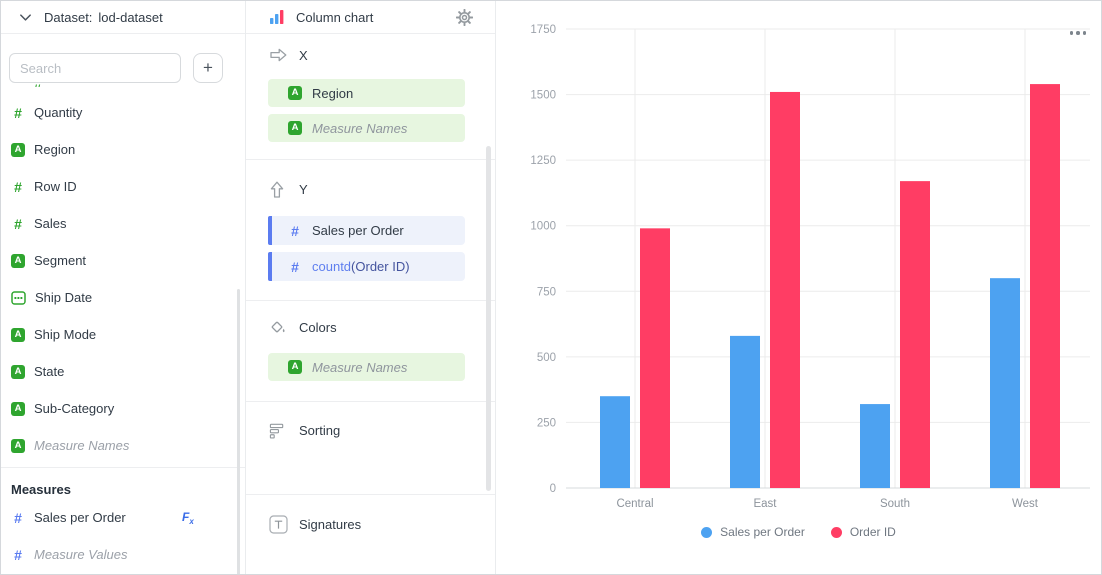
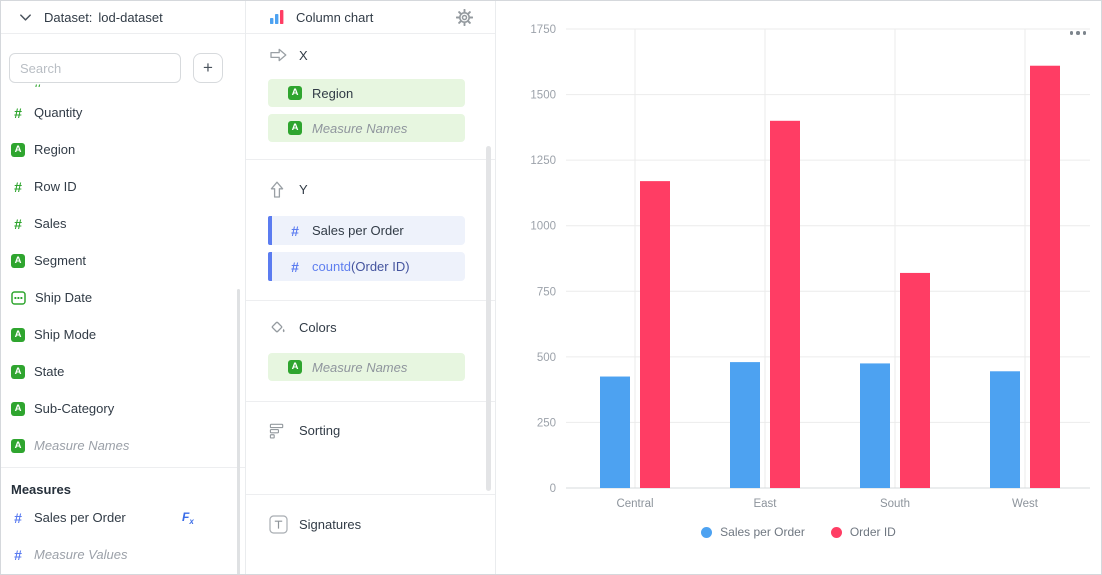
Sales per Order/Central: 350 -> 420
Order ID/Central: 990 -> 1170
Sales per Order/East: 580 -> 480
Order ID/East: 1510 -> 1400
Sales per Order/South: 320 -> 480
Order ID/South: 1170 -> 820
Sales per Order/West: 800 -> 440
Order ID/West: 1540 -> 1610
